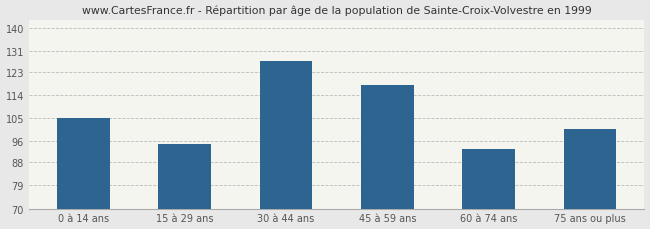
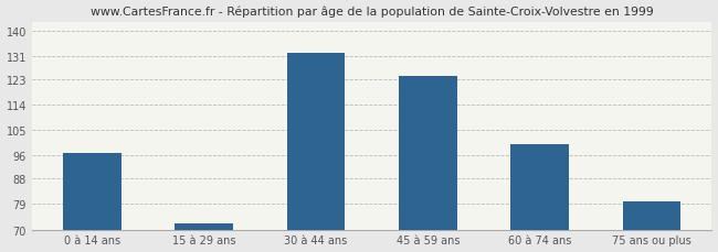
0 à 14 ans: 105 -> 97
15 à 29 ans: 95 -> 72
30 à 44 ans: 127 -> 132
45 à 59 ans: 118 -> 124
60 à 74 ans: 93 -> 100
75 ans ou plus: 101 -> 80
